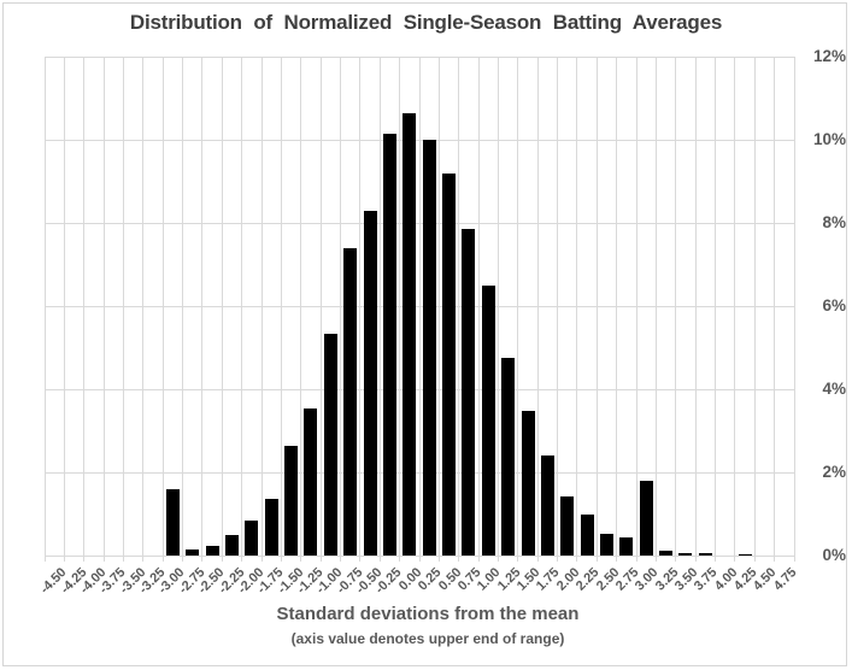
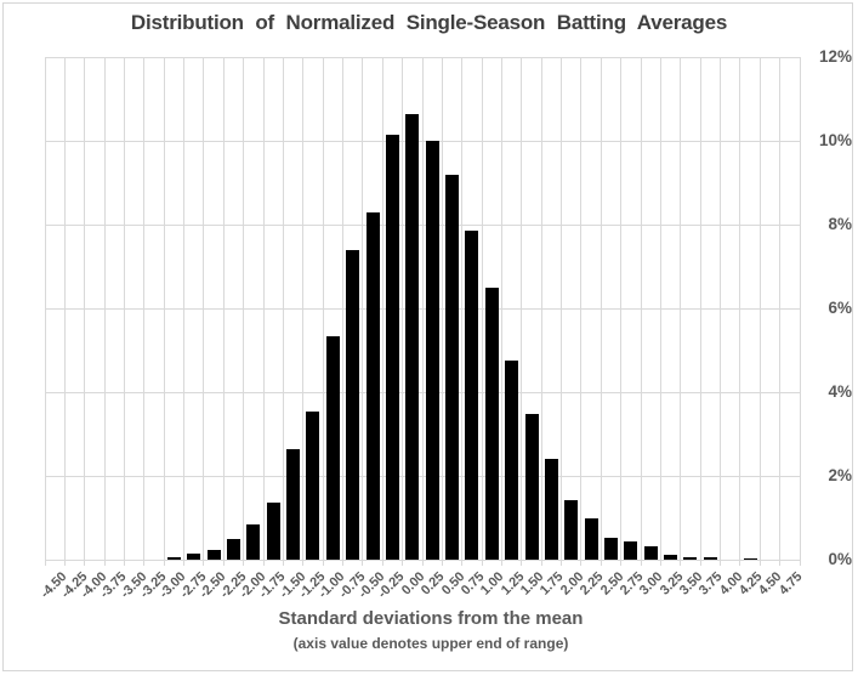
-3.00: 1.6% -> 0.1%
3.00: 1.8% -> 0.3%
